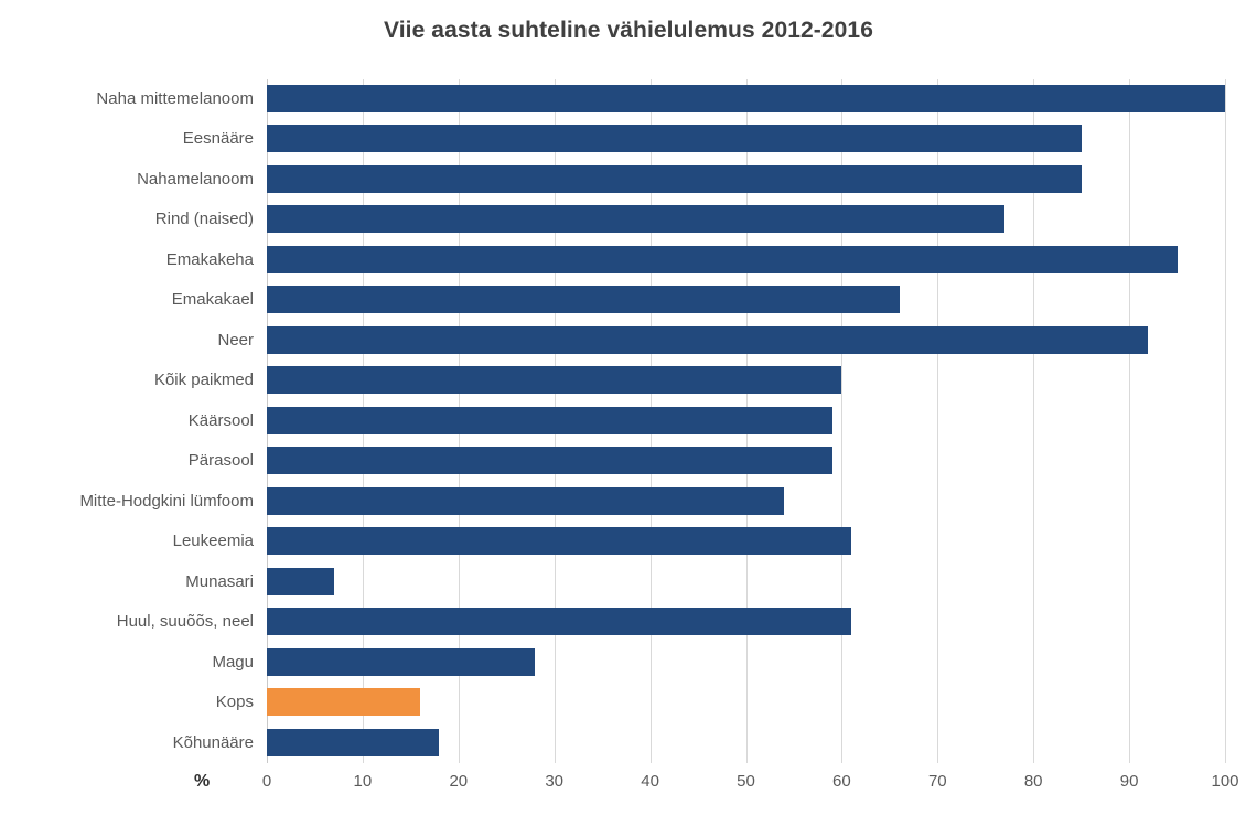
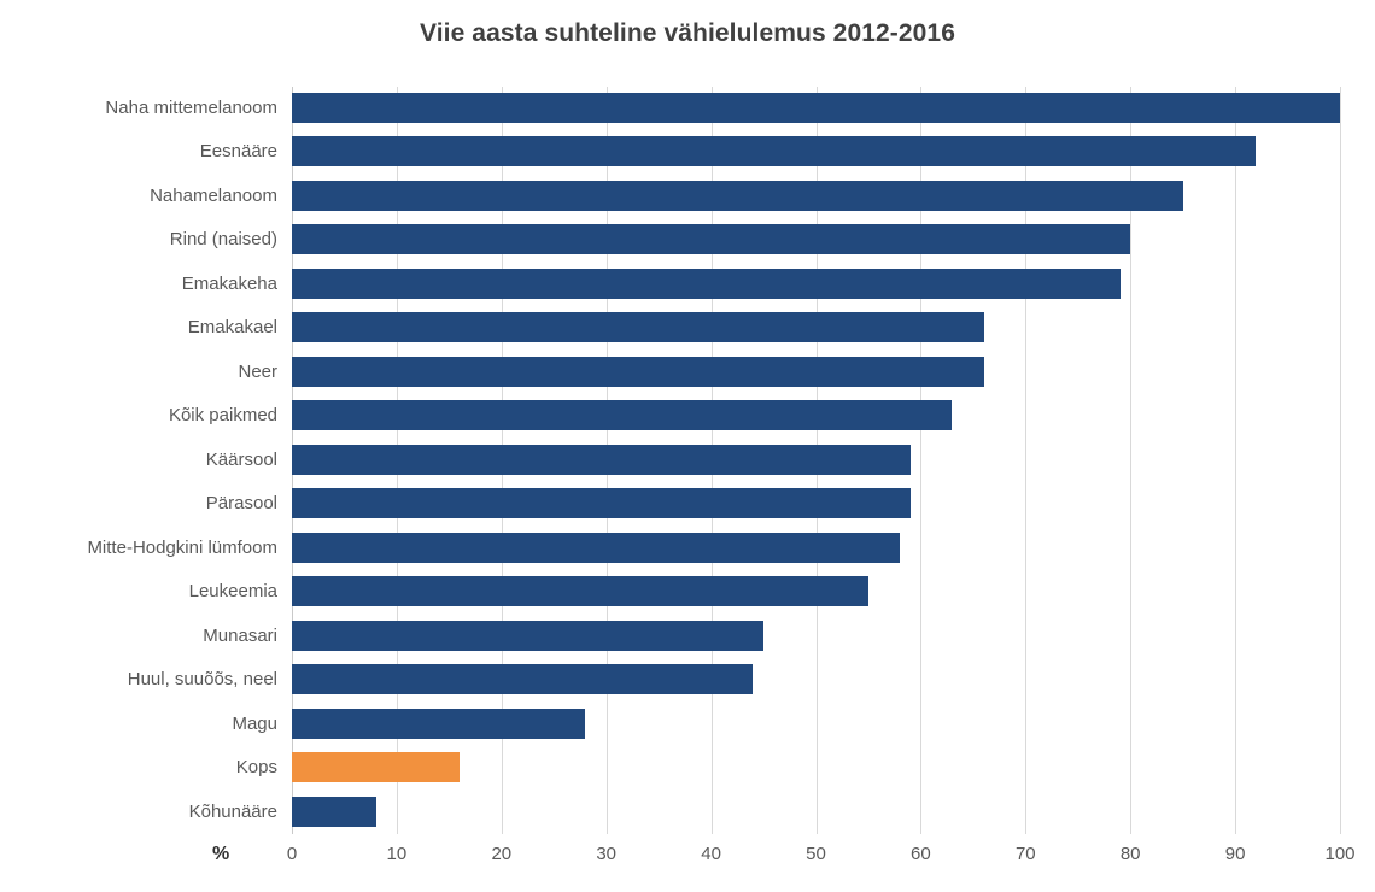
Eesnääre: 85 -> 92
Rind (naised): 77 -> 80
Emakakeha: 95 -> 79
Neer: 92 -> 66
Kõik paikmed: 60 -> 63
Mitte-Hodgkini lümfoom: 54 -> 58
Leukeemia: 61 -> 55
Munasari: 7 -> 45
Huul, suuõõs, neel: 61 -> 44
Kõhunääre: 18 -> 8
